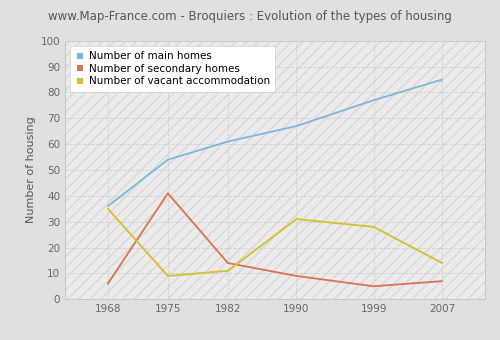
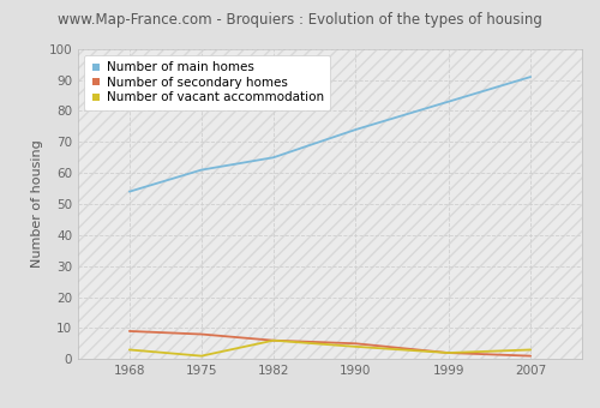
Number of main homes/1968: 36 -> 54
Number of secondary homes/1968: 6 -> 9
Number of vacant accommodation/1968: 35 -> 3
Number of main homes/1975: 54 -> 61
Number of secondary homes/1975: 41 -> 8
Number of vacant accommodation/1975: 9 -> 1
Number of main homes/1982: 61 -> 65
Number of secondary homes/1982: 14 -> 6
Number of vacant accommodation/1982: 11 -> 6
Number of main homes/1990: 67 -> 74
Number of secondary homes/1990: 9 -> 5
Number of vacant accommodation/1990: 31 -> 4
Number of main homes/1999: 77 -> 83
Number of secondary homes/1999: 5 -> 2
Number of vacant accommodation/1999: 28 -> 2
Number of main homes/2007: 85 -> 91
Number of secondary homes/2007: 7 -> 1
Number of vacant accommodation/2007: 14 -> 3
